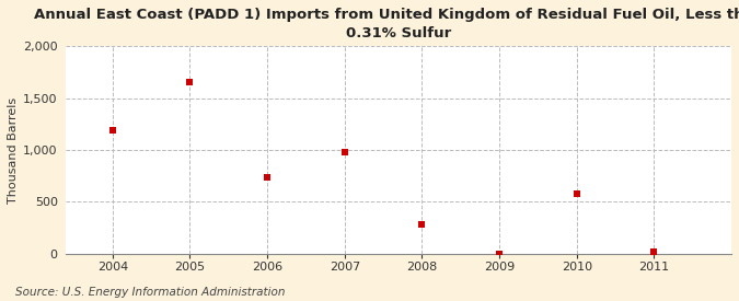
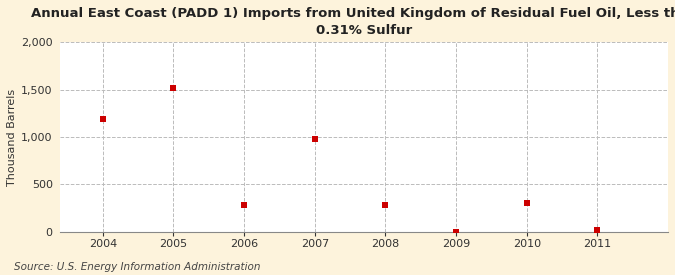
2005: 1,660 -> 1,520
2006: 740 -> 280
2010: 580 -> 300
